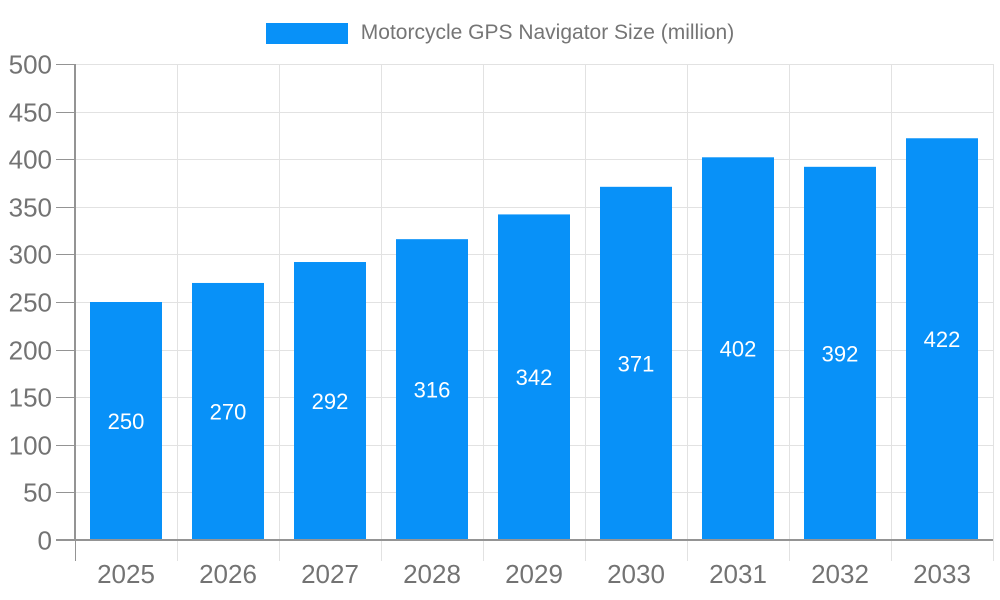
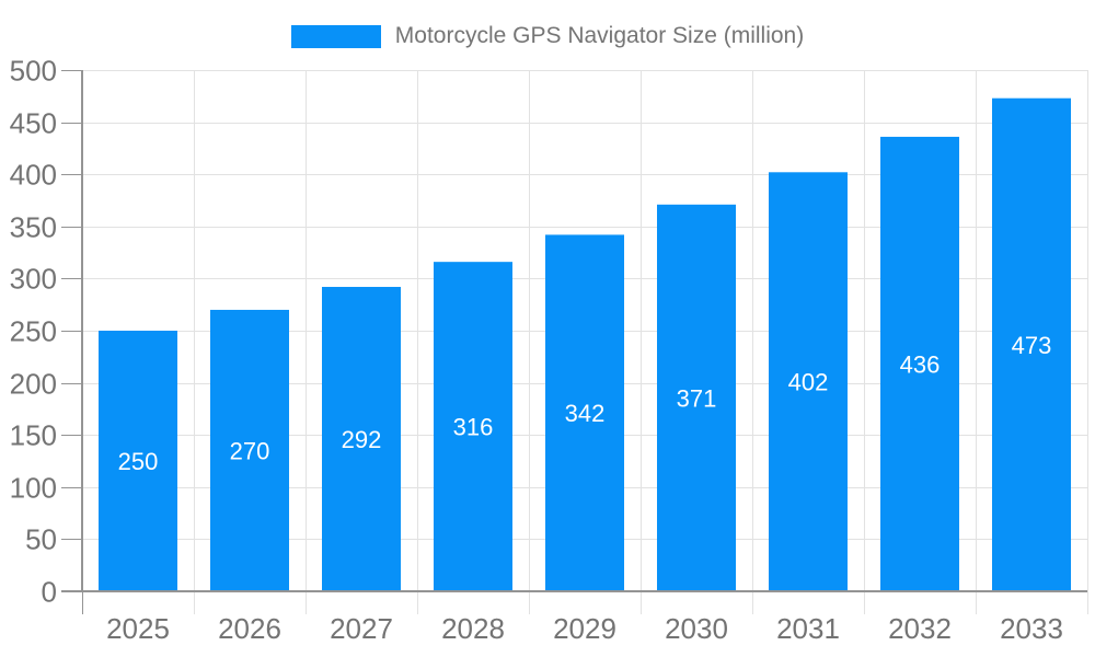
2032: 392 -> 436
2033: 422 -> 473
